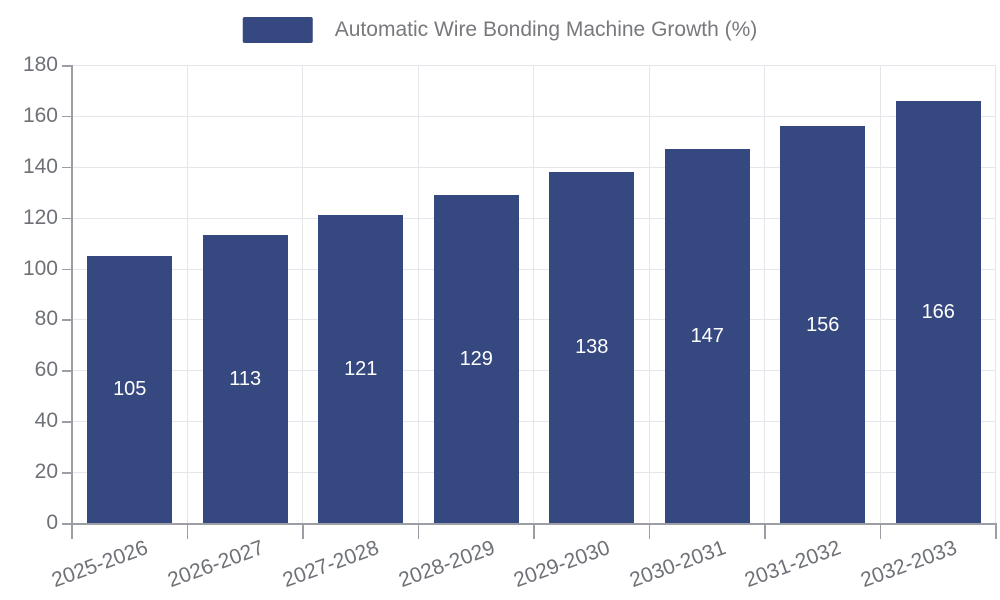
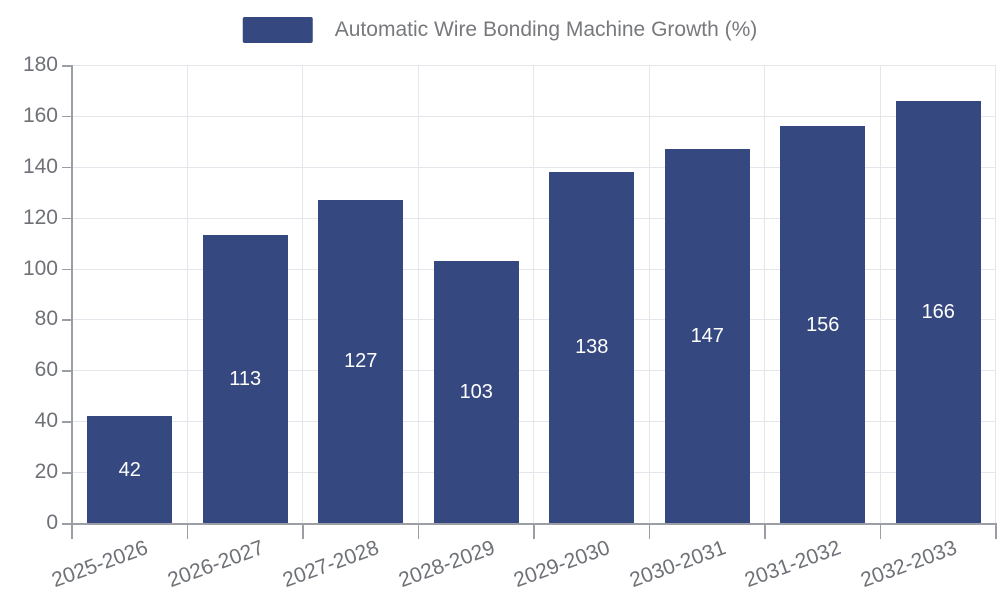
2025-2026: 105 -> 42
2027-2028: 121 -> 127
2028-2029: 129 -> 103
